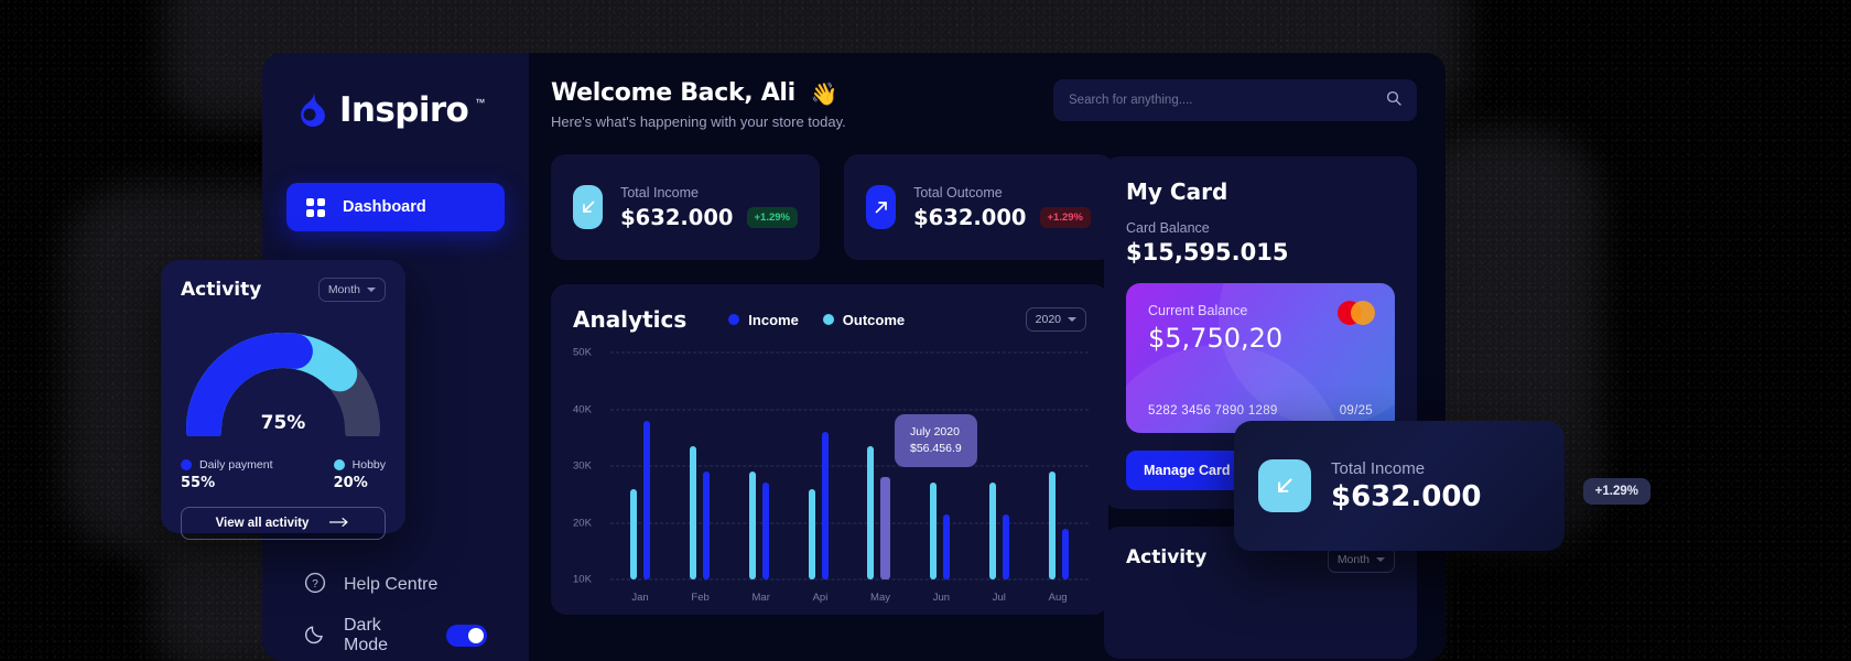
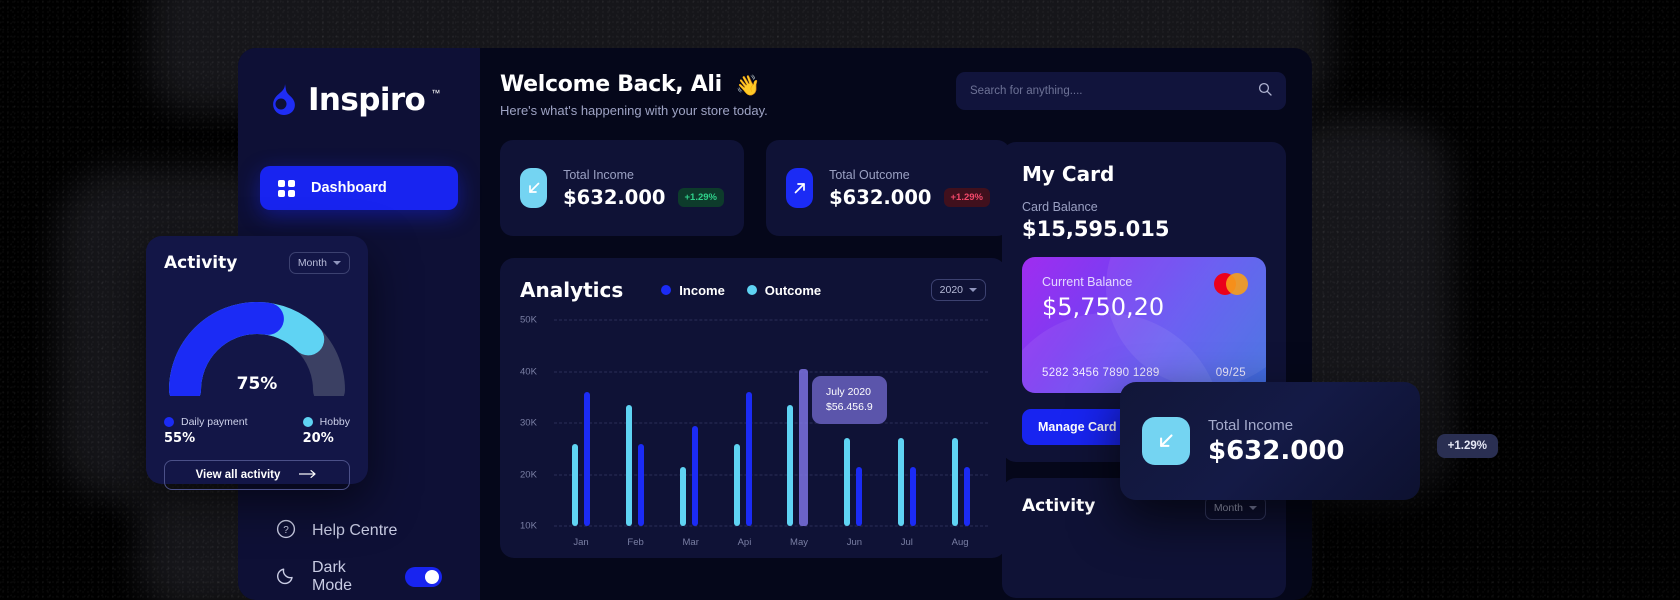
Income/Jan: 38K -> 36K
Income/Feb: 29K -> 26K
Outcome/Mar: 29K -> 22K
Income/Mar: 27K -> 30K
Income/May: 28K -> 40K
Outcome/Aug: 29K -> 27K
Income/Aug: 19K -> 22K
